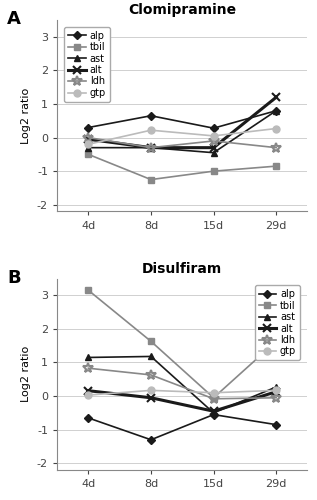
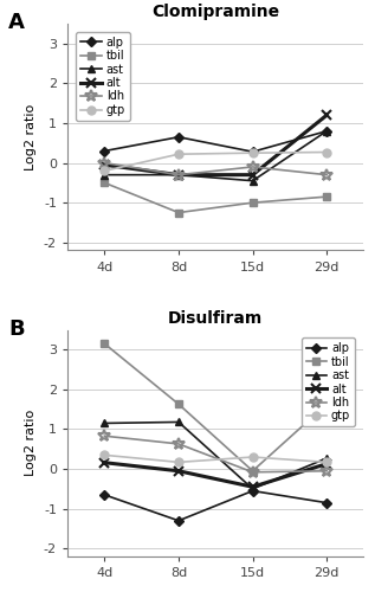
Clomipramine/gtp/15d: 0.05 -> 0.25
Disulfiram/gtp/4d: 0.03 -> 0.35
Disulfiram/gtp/15d: 0.10 -> 0.30
